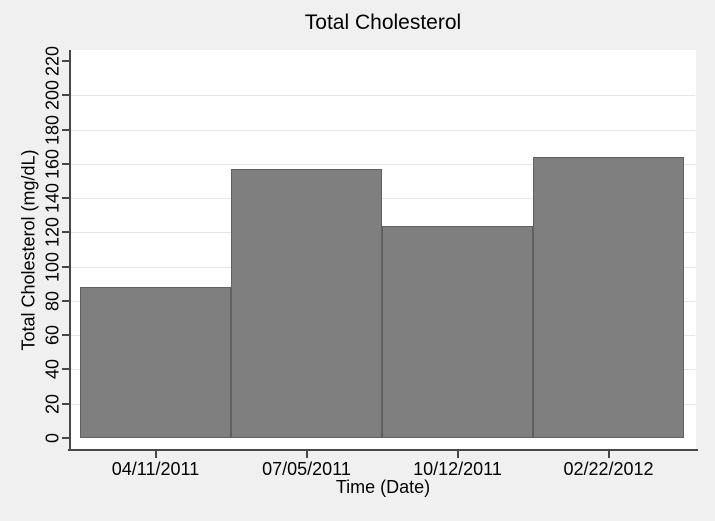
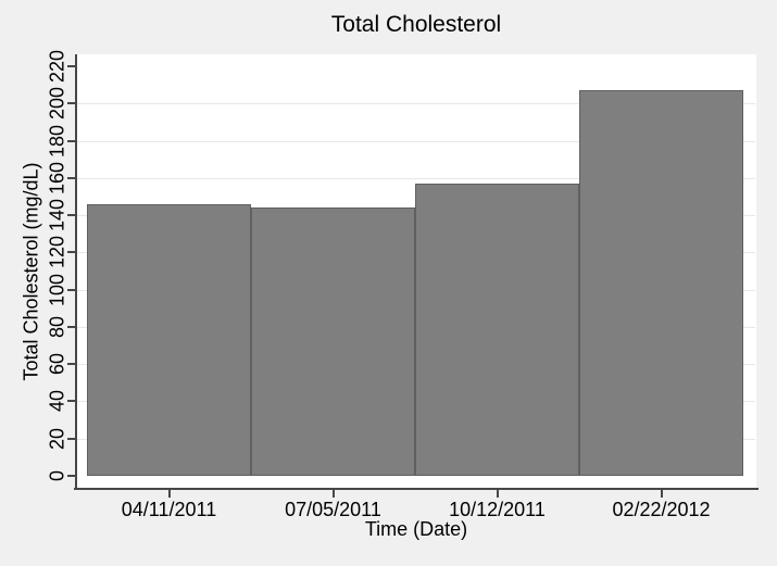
04/11/2011: 88 -> 146
07/05/2011: 157 -> 144
10/12/2011: 124 -> 157
02/22/2012: 164 -> 207
